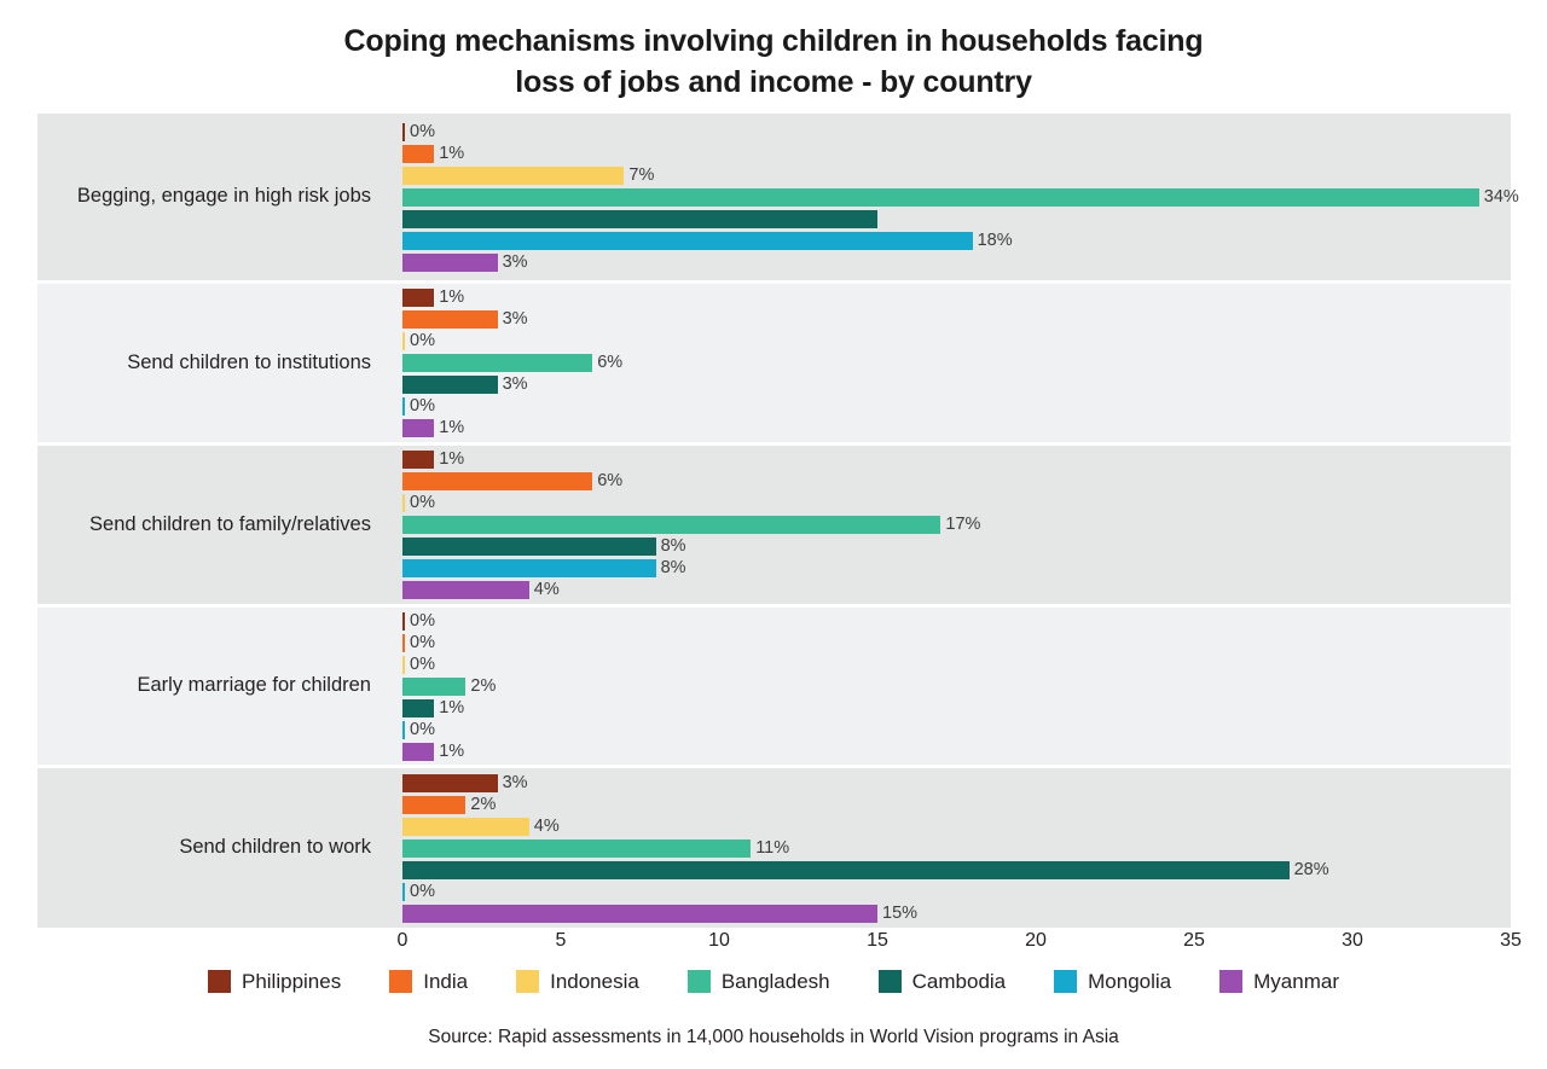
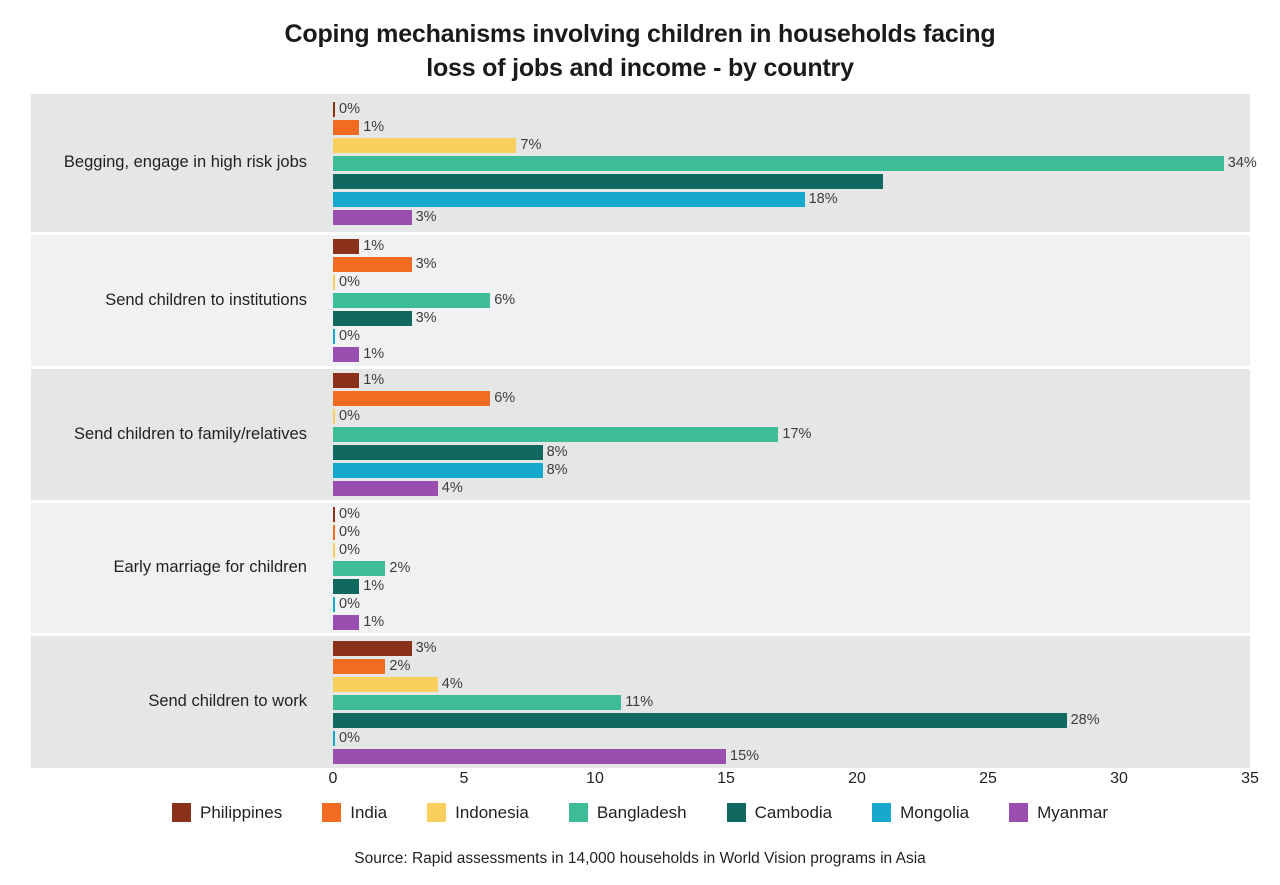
Cambodia/Begging, engage in high risk jobs: 15 -> 21
